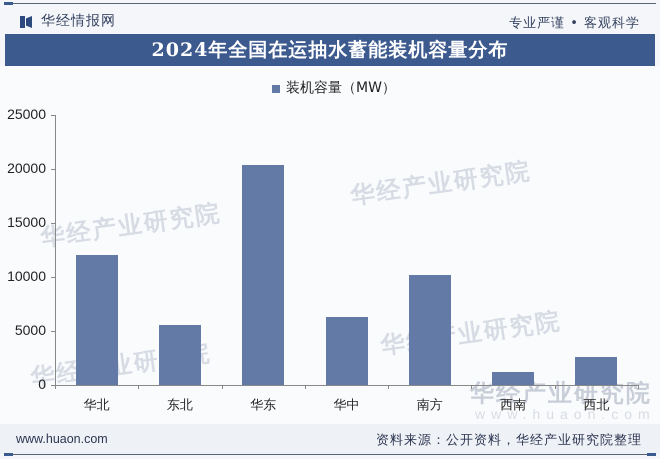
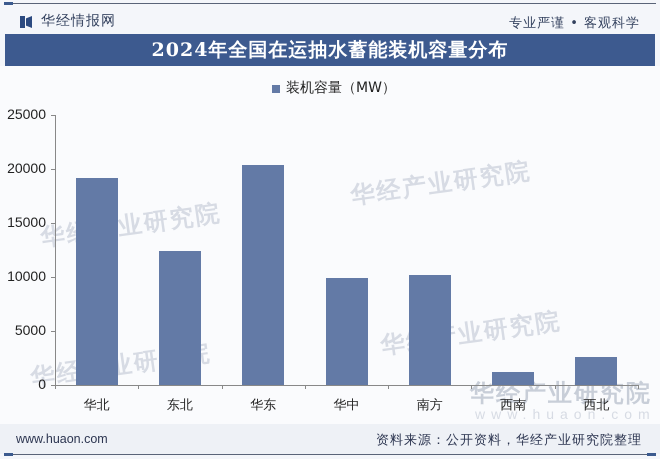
华北: 12000 -> 19200
东北: 5600 -> 12400
华中: 6300 -> 9900
